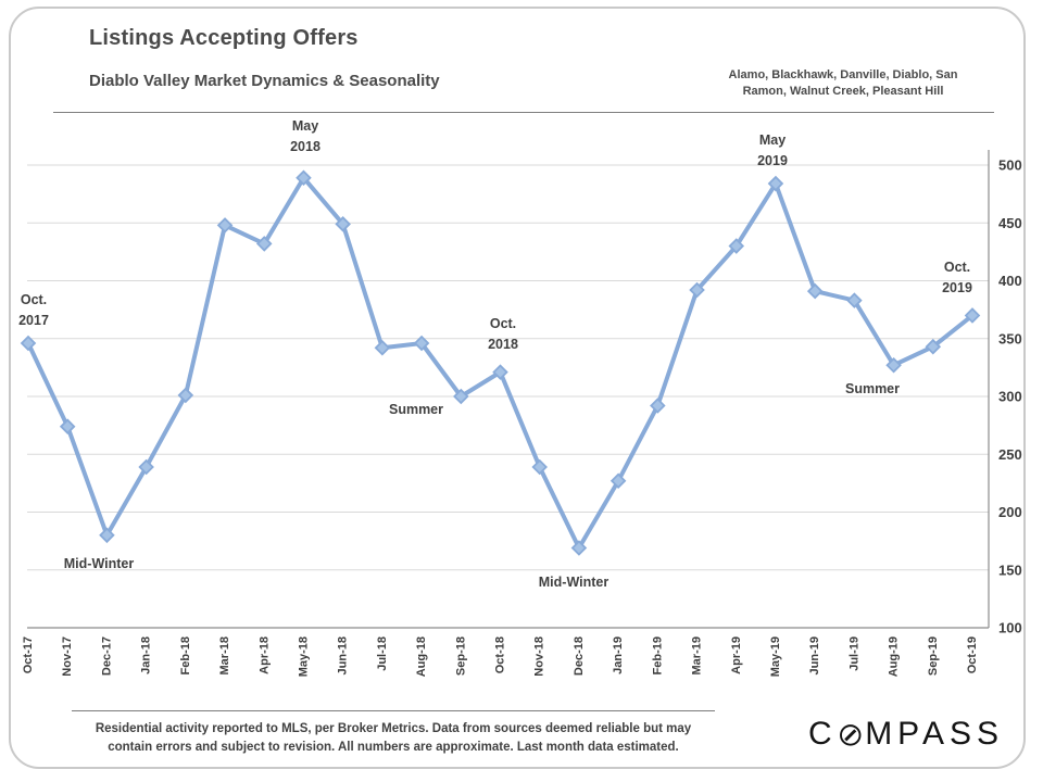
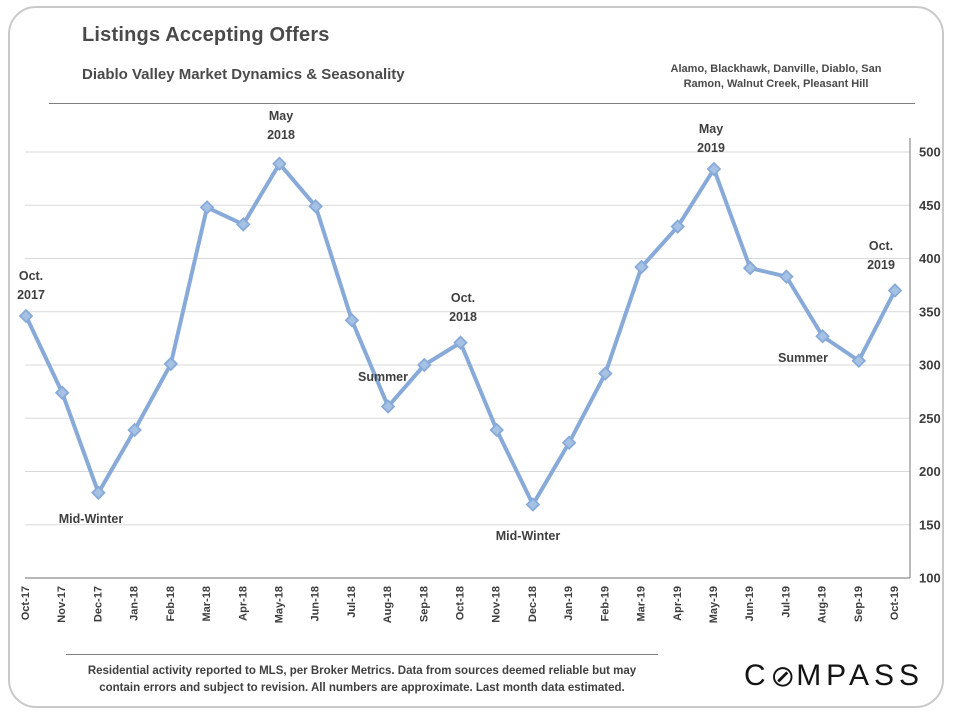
Aug-18: 346 -> 261
Sep-19: 343 -> 304
